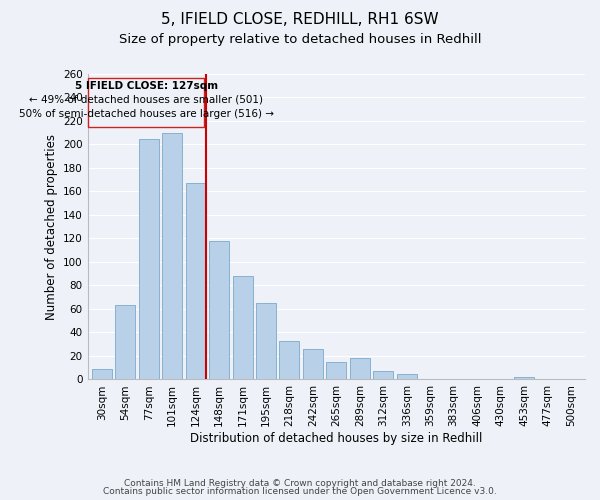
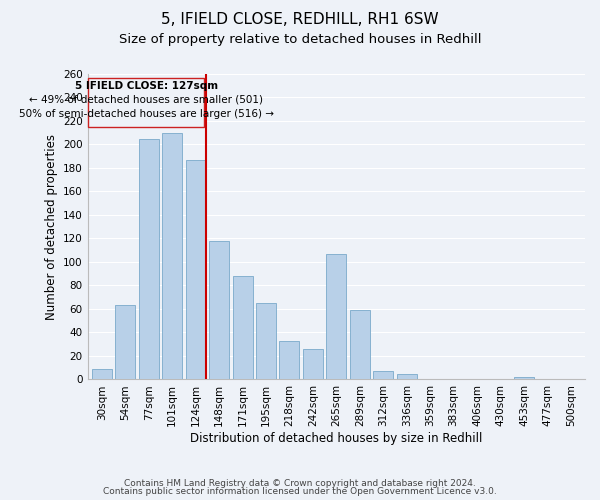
124sqm: 167 -> 187
265sqm: 15 -> 107
289sqm: 18 -> 59
